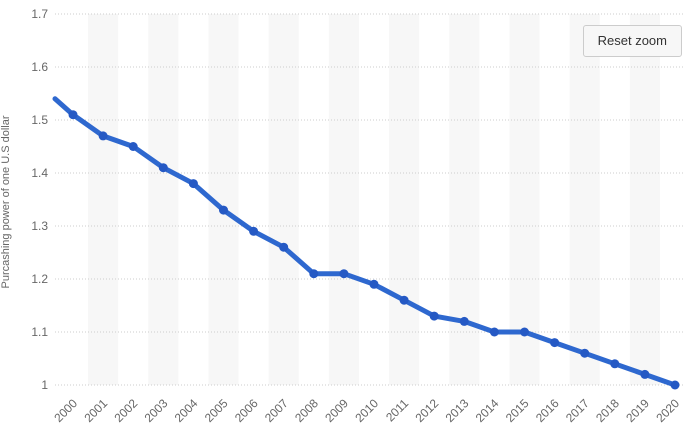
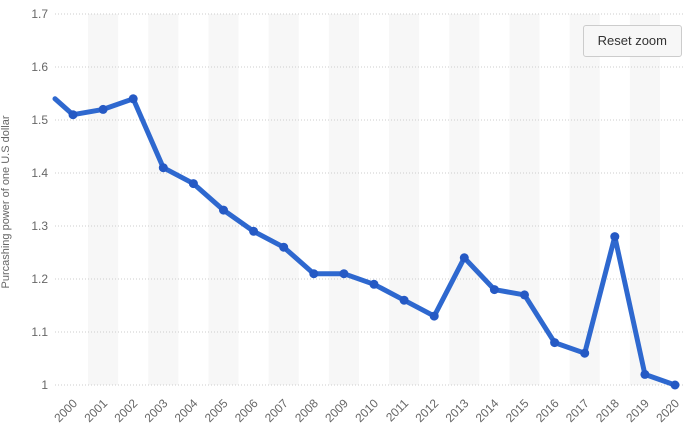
2001: 1.47 -> 1.52
2002: 1.45 -> 1.54
2013: 1.12 -> 1.24
2014: 1.10 -> 1.18
2015: 1.10 -> 1.17
2018: 1.04 -> 1.28
